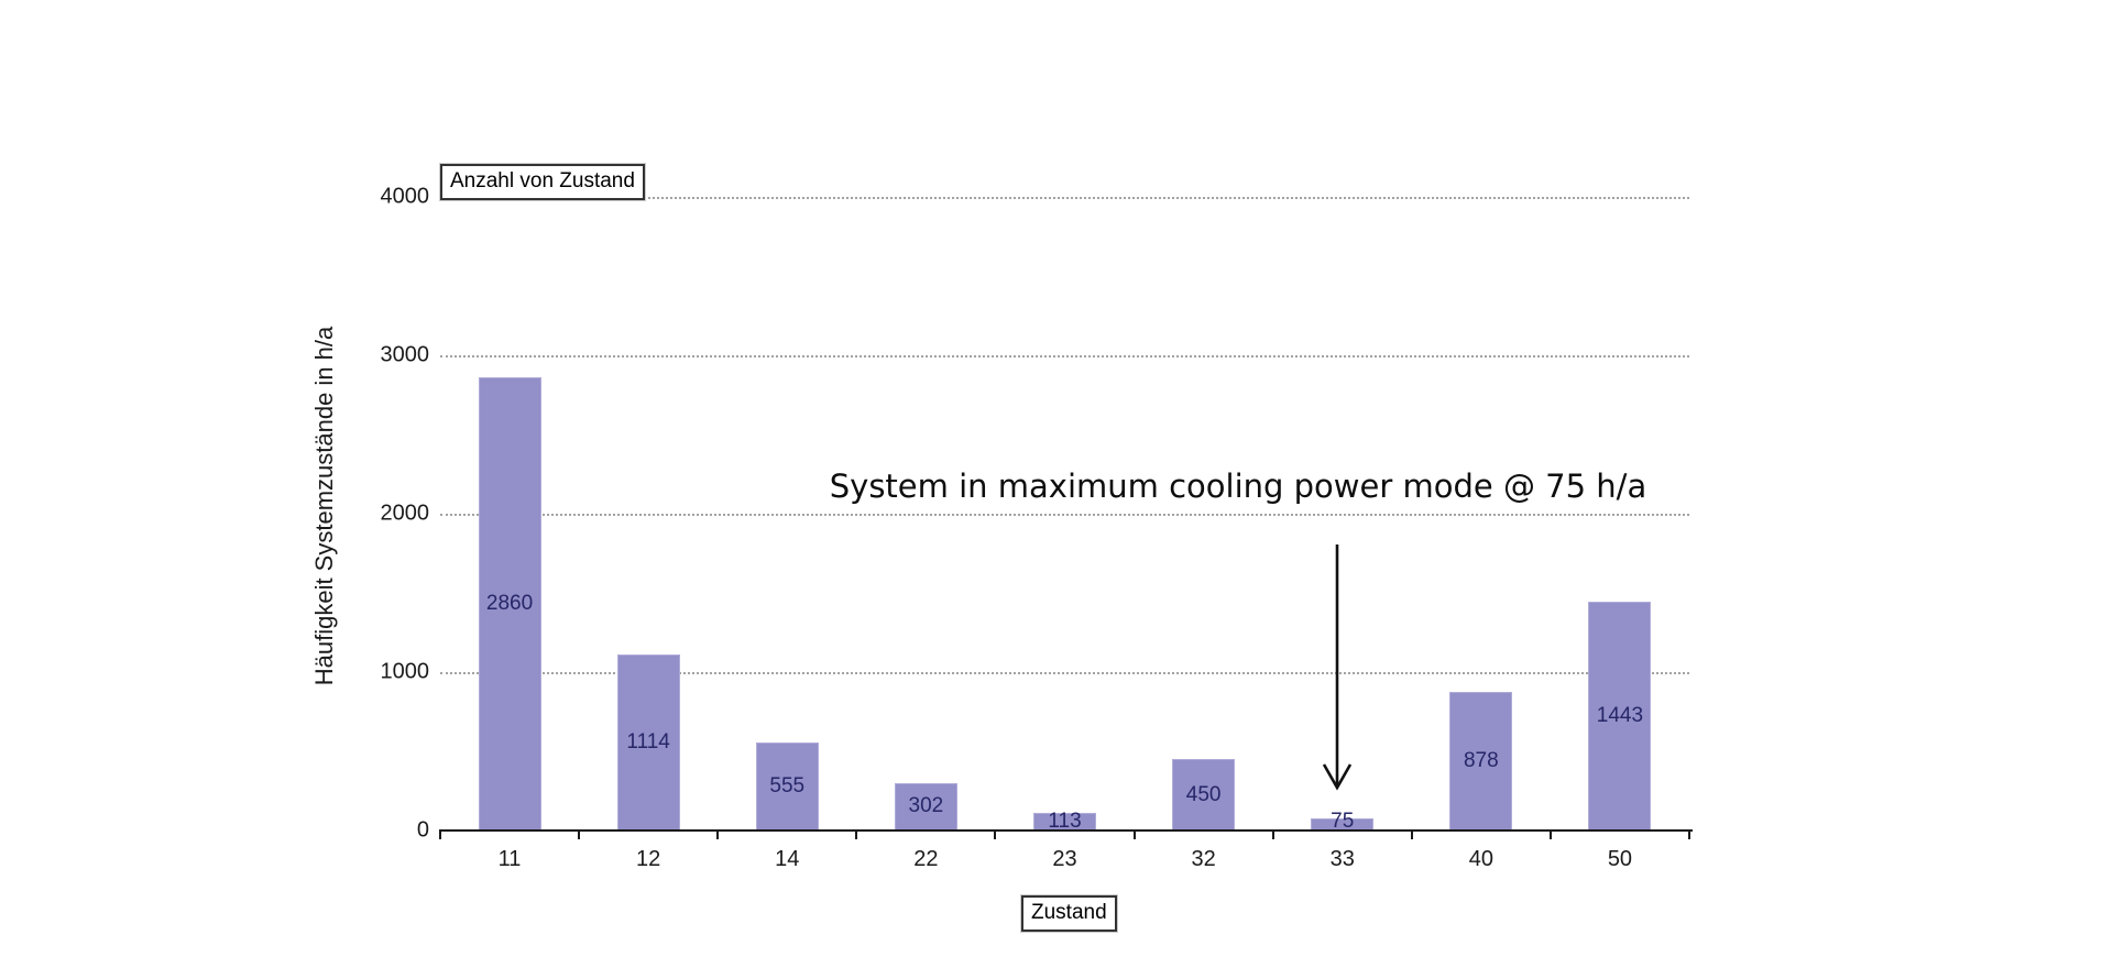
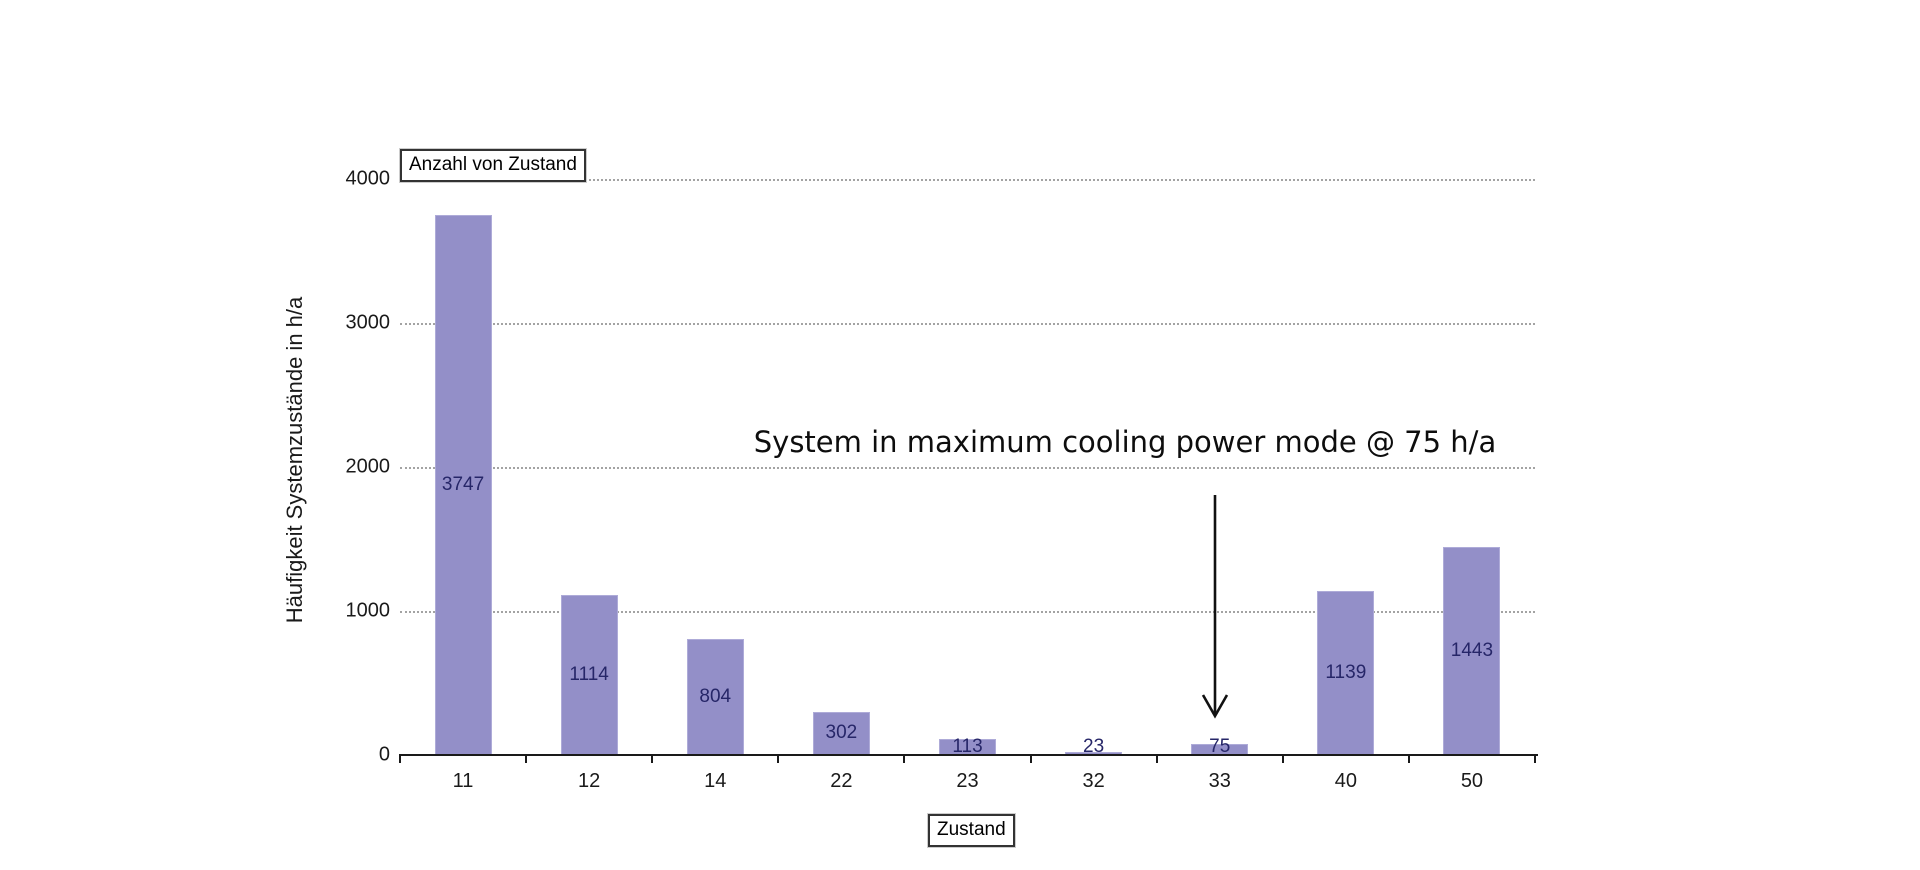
11: 2860 -> 3747
14: 555 -> 804
32: 450 -> 23
40: 878 -> 1139
